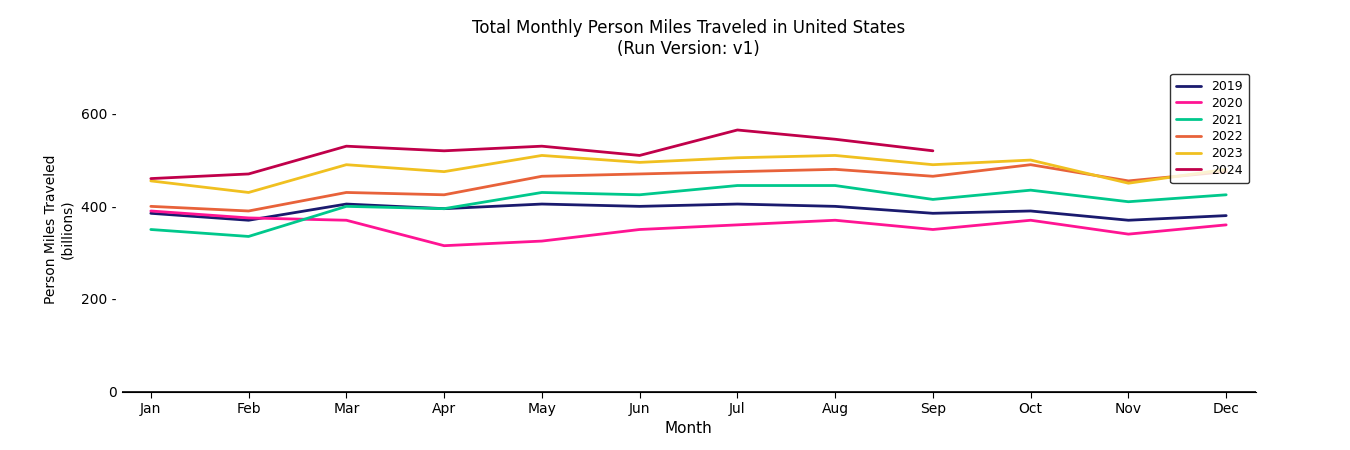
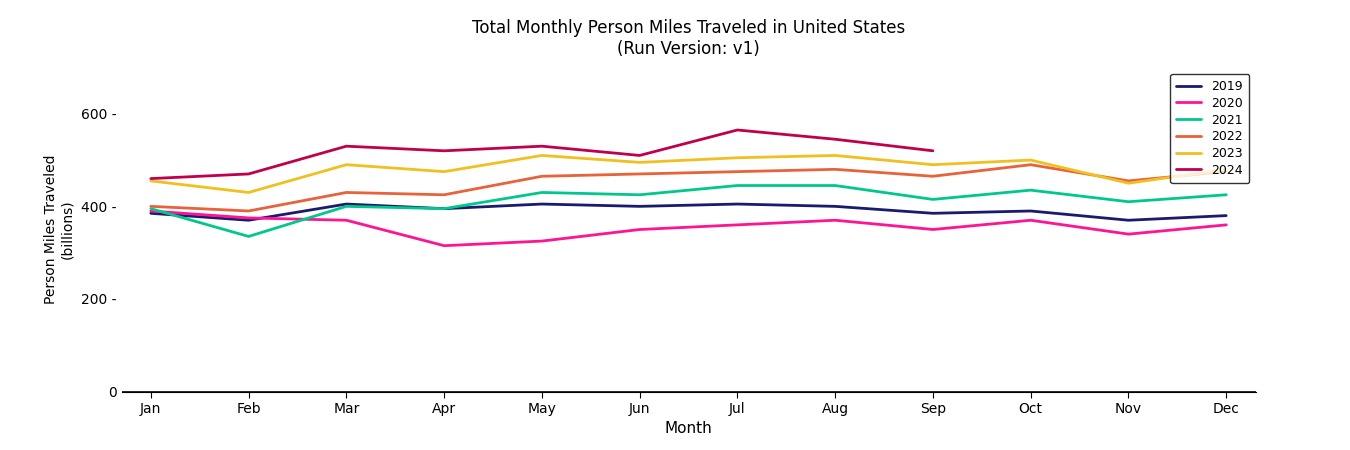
2021/Jan: 350 - -> 395 -
